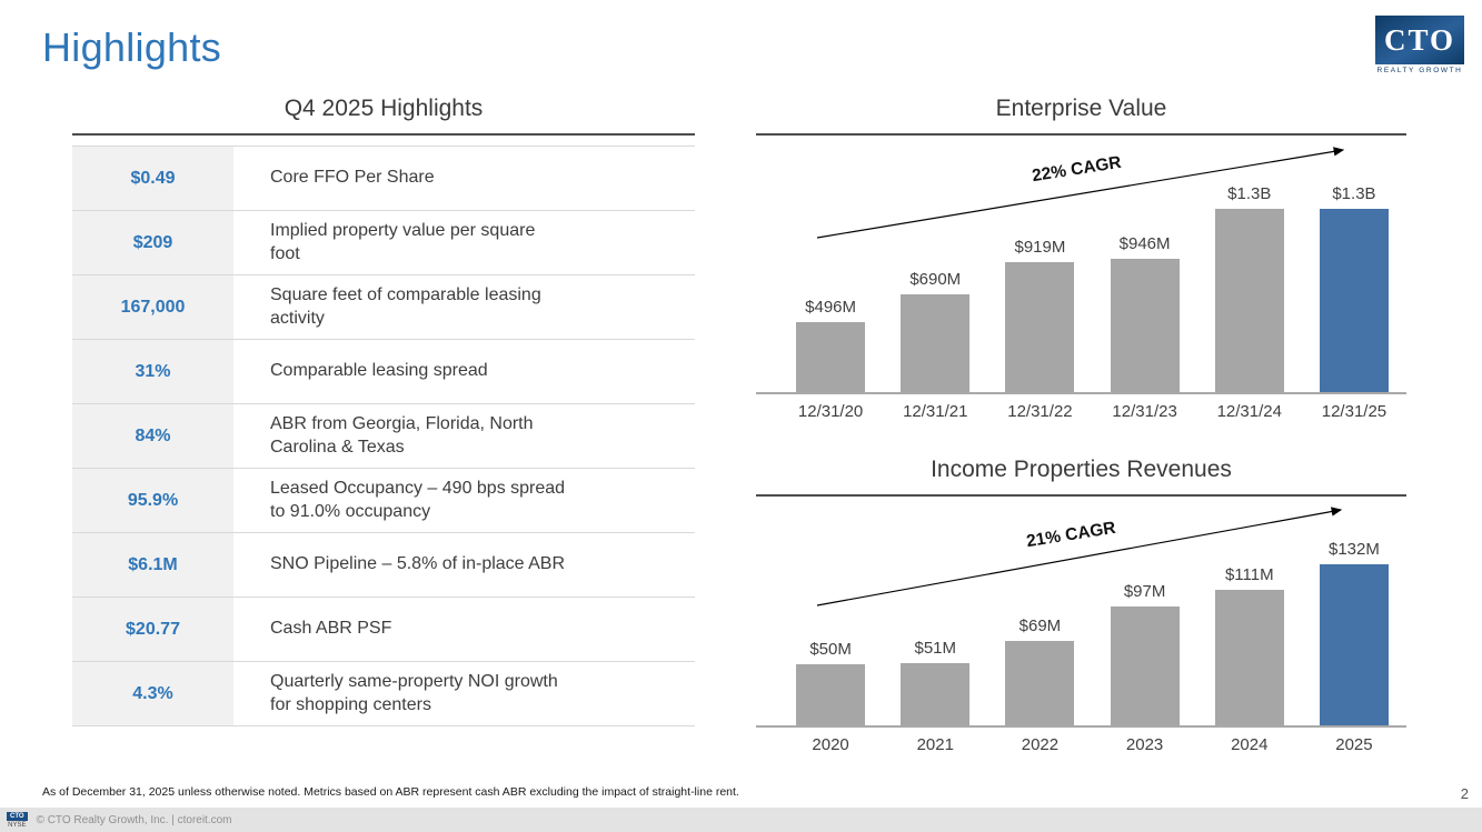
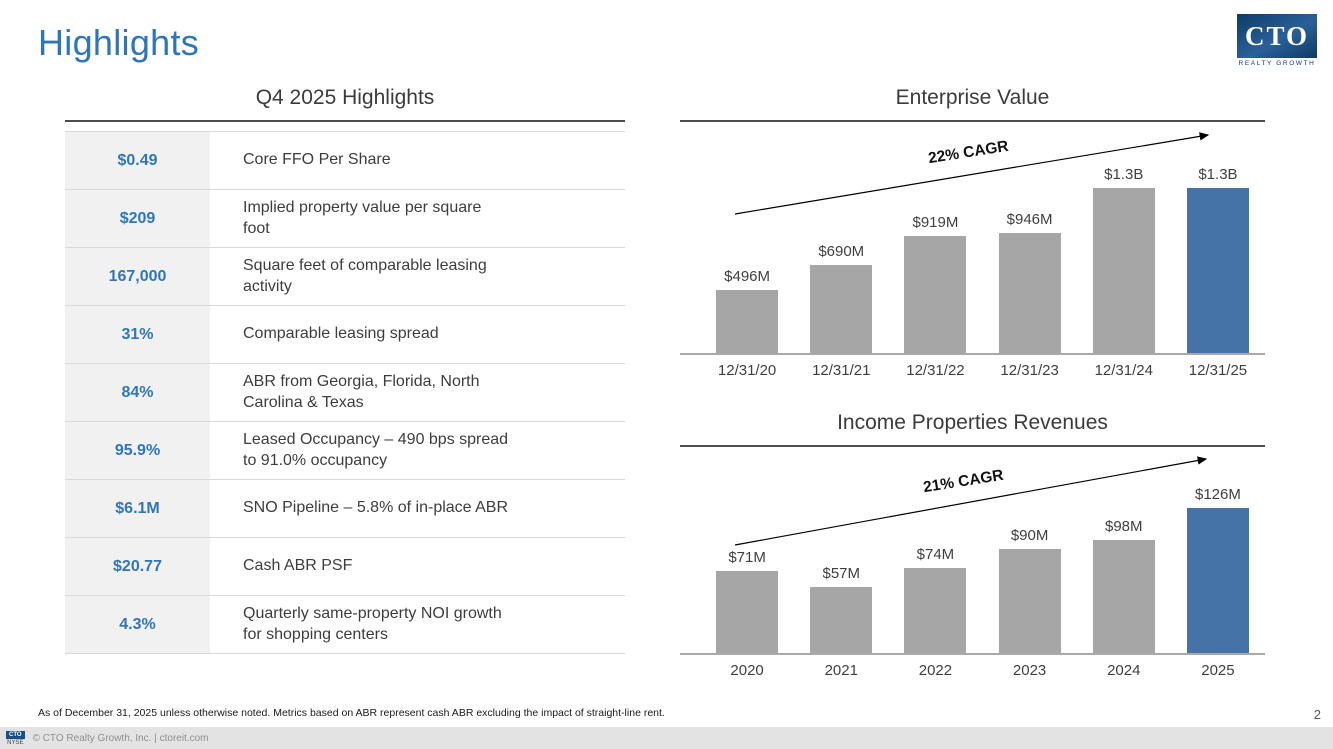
Income Properties Revenues/2020: $50M -> $71M
Income Properties Revenues/2021: $51M -> $57M
Income Properties Revenues/2022: $69M -> $74M
Income Properties Revenues/2023: $97M -> $90M
Income Properties Revenues/2024: $111M -> $98M
Income Properties Revenues/2025: $132M -> $126M
